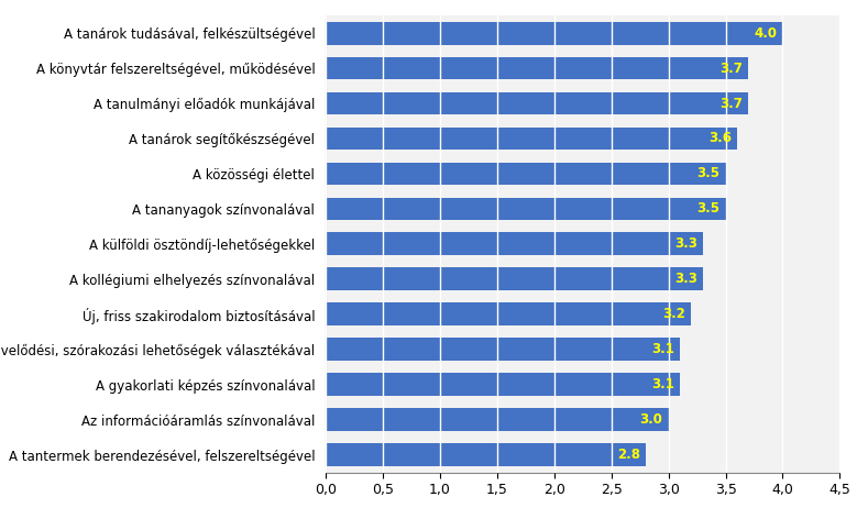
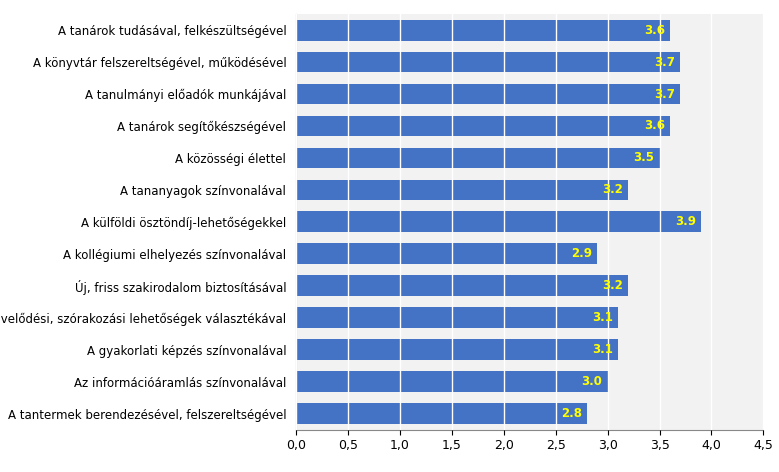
A tanárok tudásával, felkészültségével: 4.0 -> 3.6
A tananyagok színvonalával: 3.5 -> 3.2
A külföldi ösztöndíj-lehetőségekkel: 3.3 -> 3.9
A kollégiumi elhelyezés színvonalával: 3.3 -> 2.9
